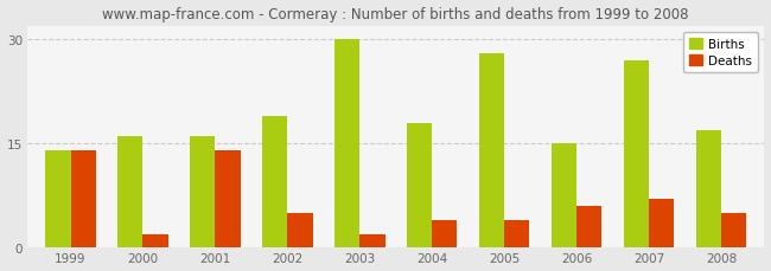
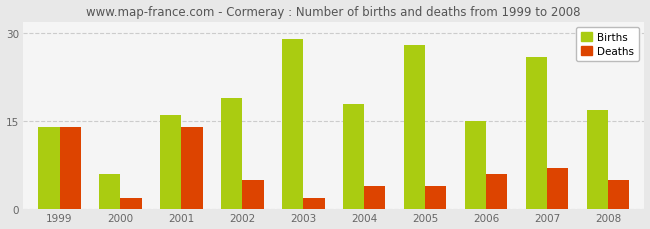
Births/2000: 16 -> 6
Births/2003: 30 -> 29
Births/2007: 27 -> 26
